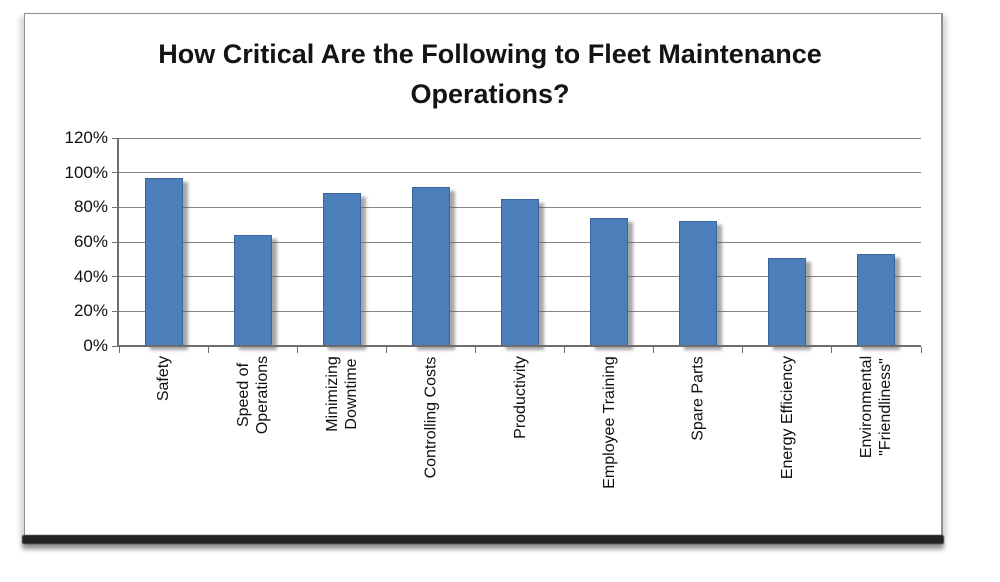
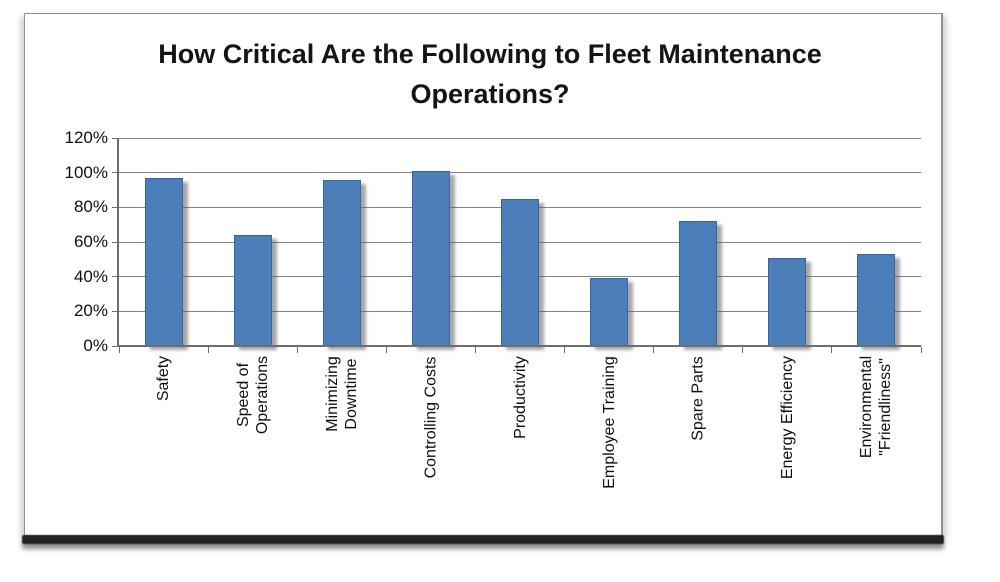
Minimizing Downtime: 88% -> 96%
Controlling Costs: 92% -> 101%
Employee Training: 74% -> 39%
